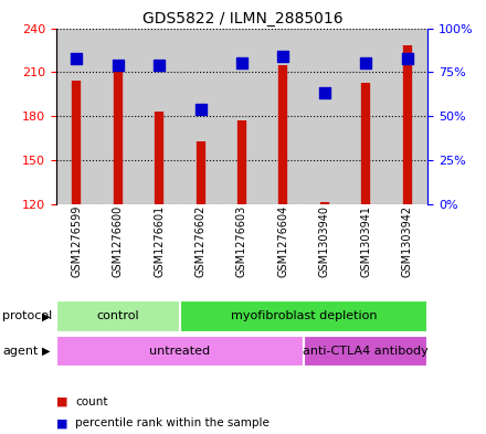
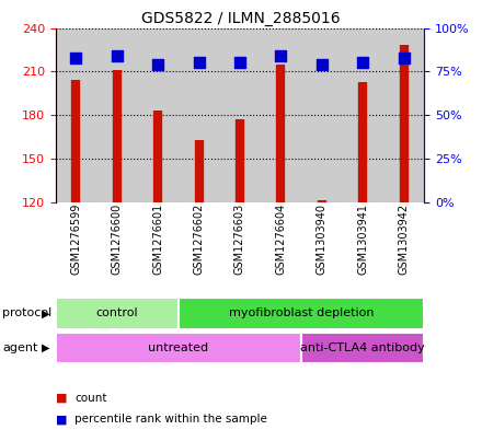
GSM1276600: 79% -> 84%
GSM1276602: 54% -> 80%
GSM1303940: 63% -> 79%
